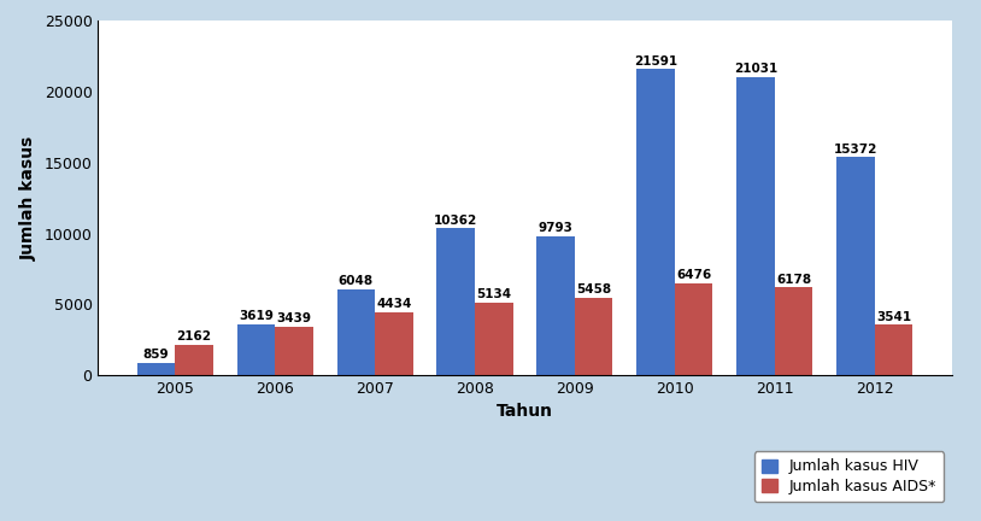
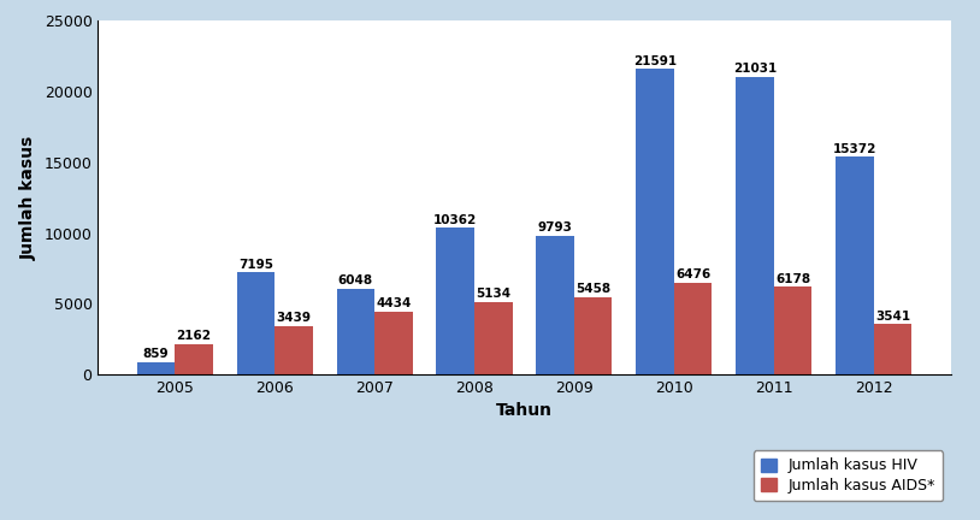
Jumlah kasus HIV/2006: 3619 -> 7195
